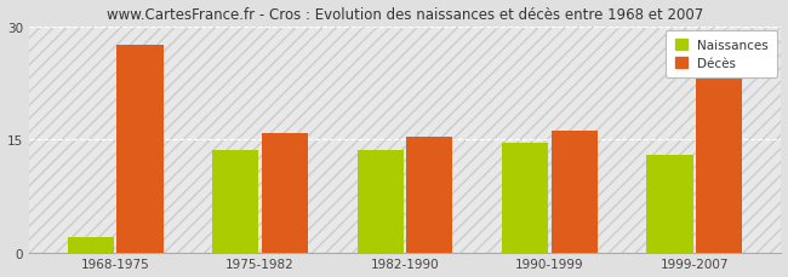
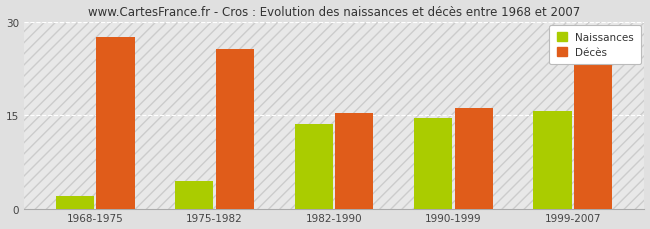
Naissances/1975-1982: 13.5 -> 4.4
Décès/1975-1982: 15.8 -> 25.6
Naissances/1999-2007: 13.0 -> 15.6
